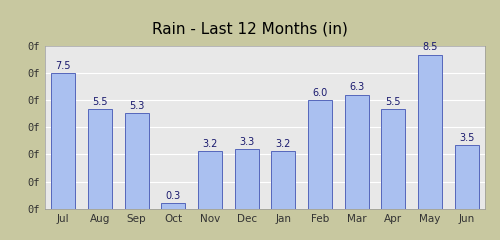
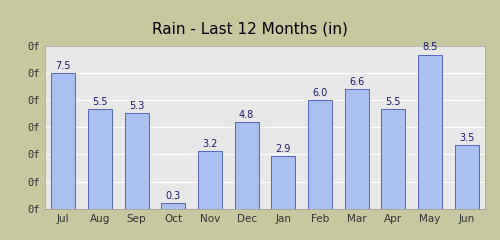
Dec: 3.3 -> 4.8
Jan: 3.2 -> 2.9
Mar: 6.3 -> 6.6
